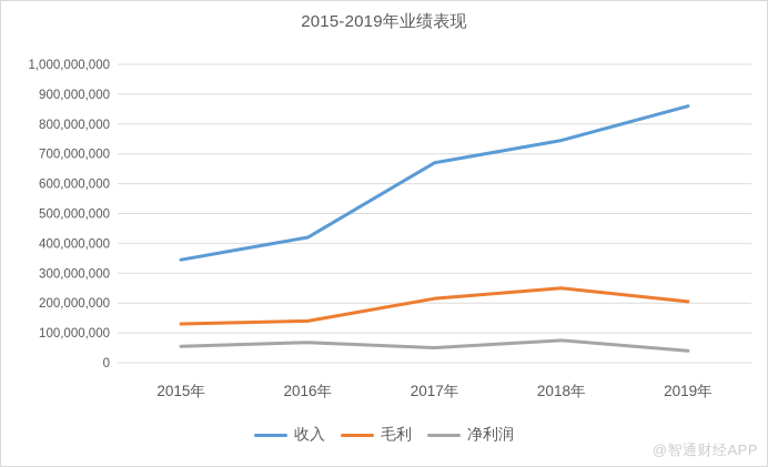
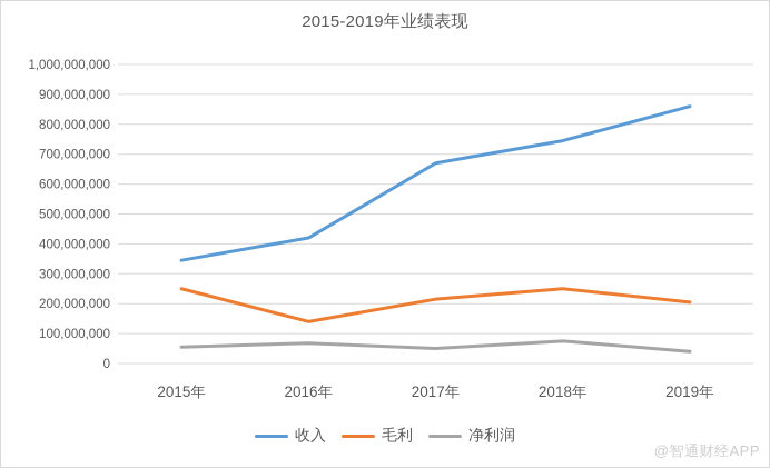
毛利/2015年: 130000000 -> 250000000
